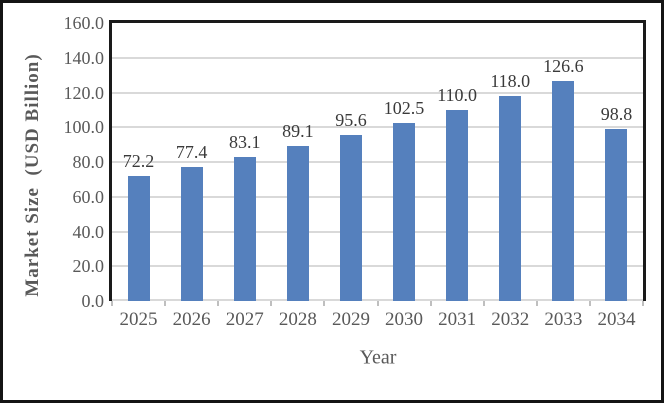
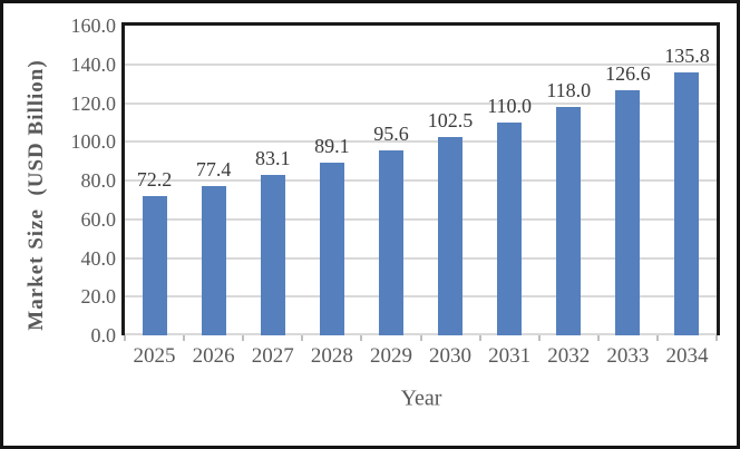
2034: 98.8 -> 135.8
